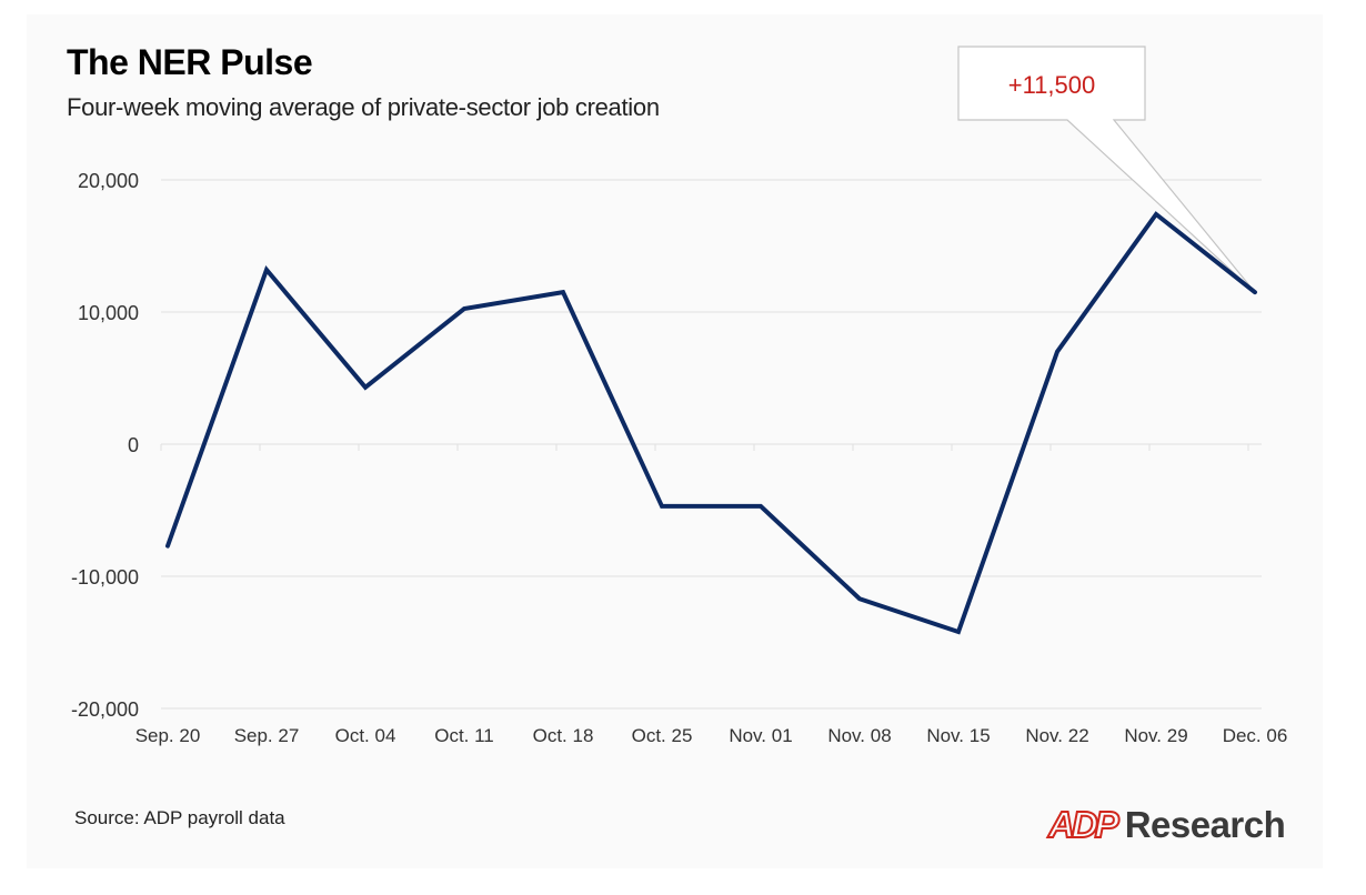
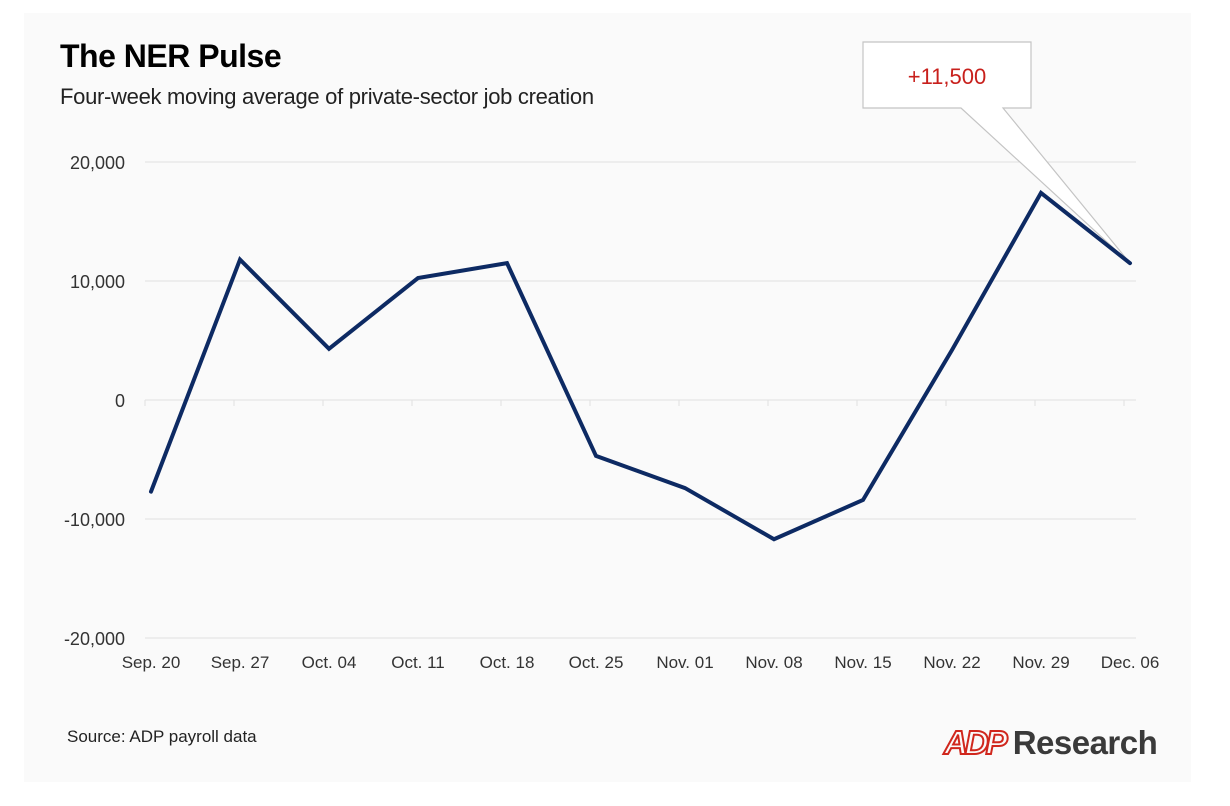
Sep. 27: 13200 -> 11800
Nov. 01: -4700 -> -7400
Nov. 15: -14200 -> -8400
Nov. 22: 7000 -> 4200
